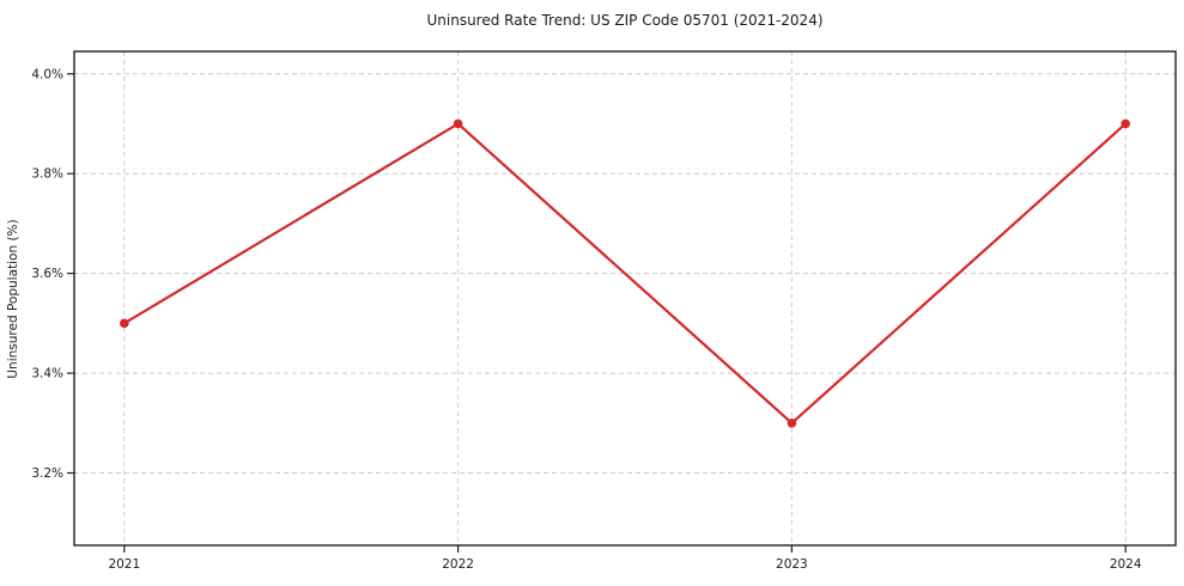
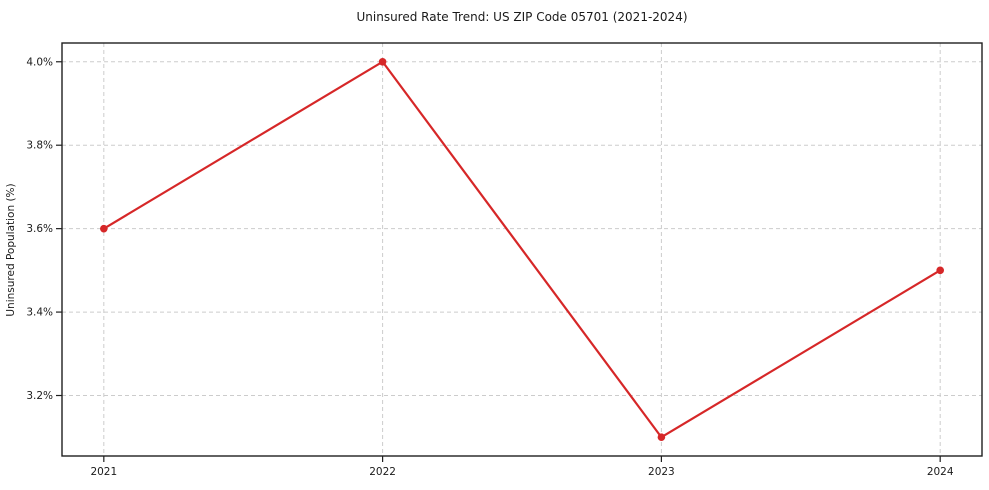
2021: 3.5% -> 3.6%
2022: 3.9% -> 4.0%
2023: 3.3% -> 3.1%
2024: 3.9% -> 3.5%
